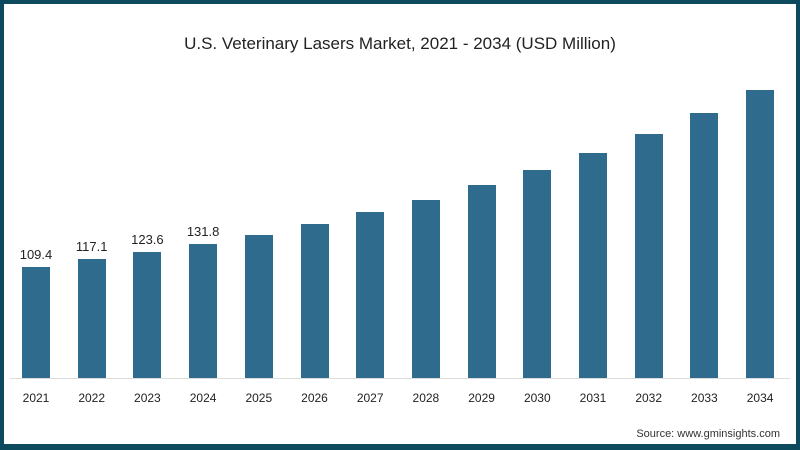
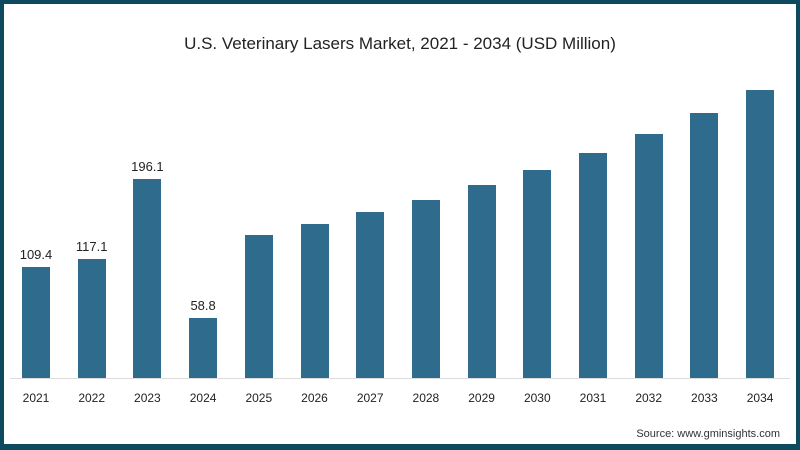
2023: 123.6 -> 196.1
2024: 131.8 -> 58.8
